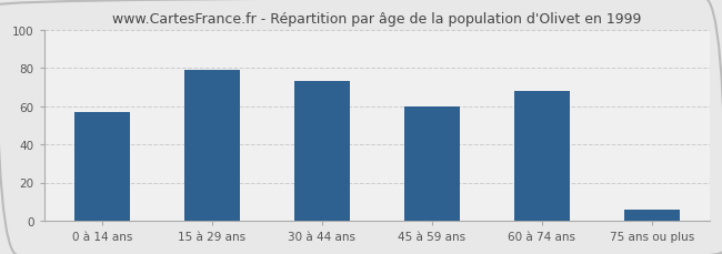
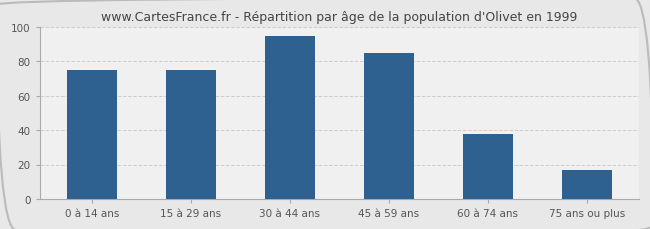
0 à 14 ans: 57 -> 75
15 à 29 ans: 79 -> 75
30 à 44 ans: 73 -> 95
45 à 59 ans: 60 -> 85
60 à 74 ans: 68 -> 38
75 ans ou plus: 6 -> 17
